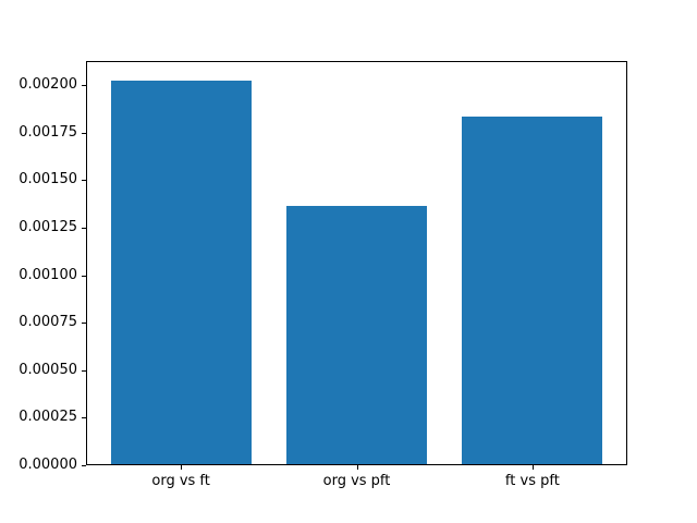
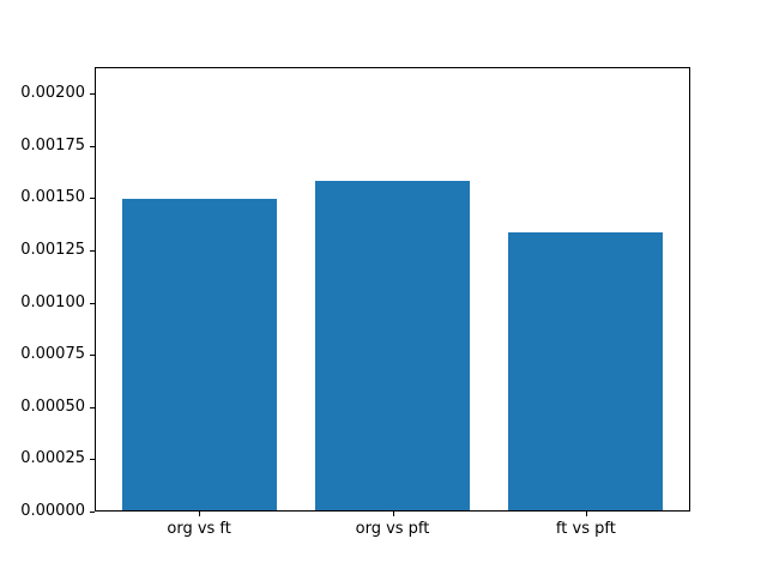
org vs ft: 0.00202 -> 0.00149
org vs pft: 0.00136 -> 0.00158
ft vs pft: 0.00183 -> 0.00133
